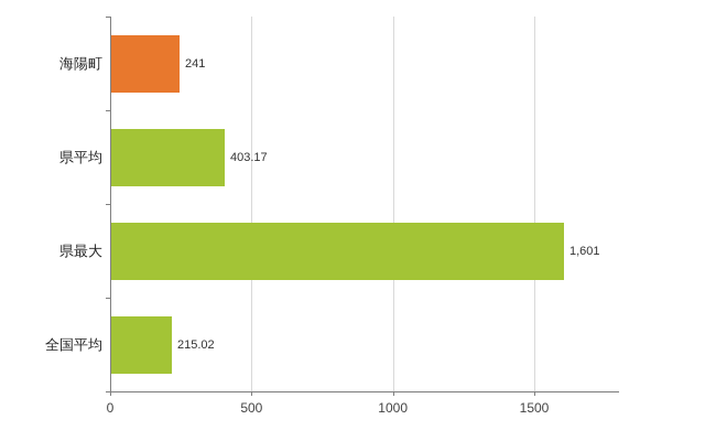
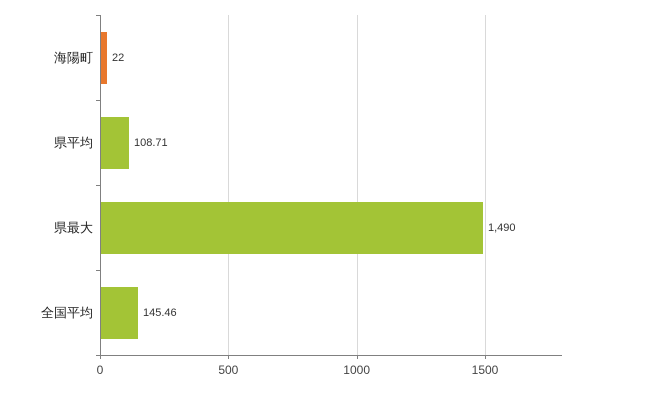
海陽町: 241 -> 22
県平均: 403.17 -> 108.71
県最大: 1,601 -> 1,490
全国平均: 215.02 -> 145.46
